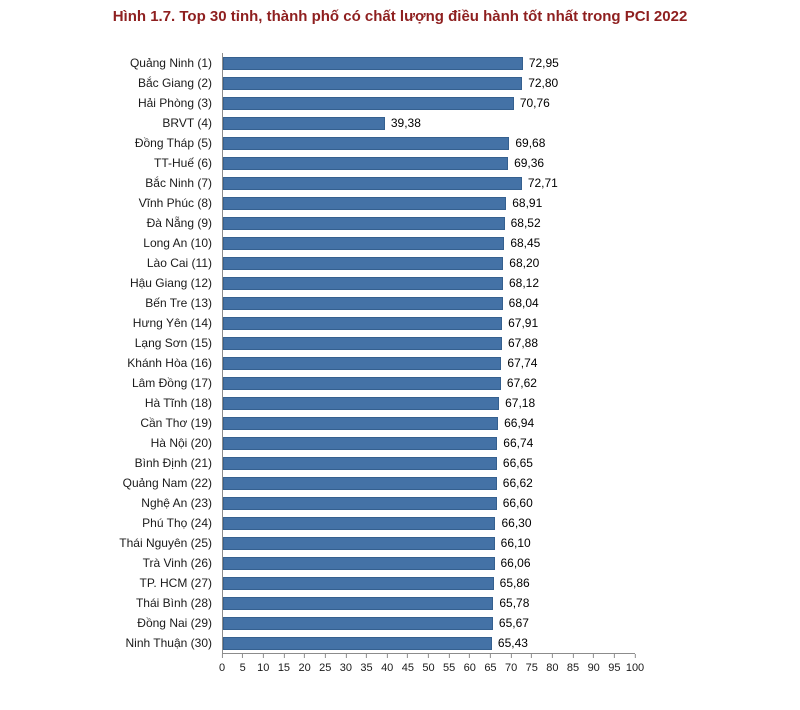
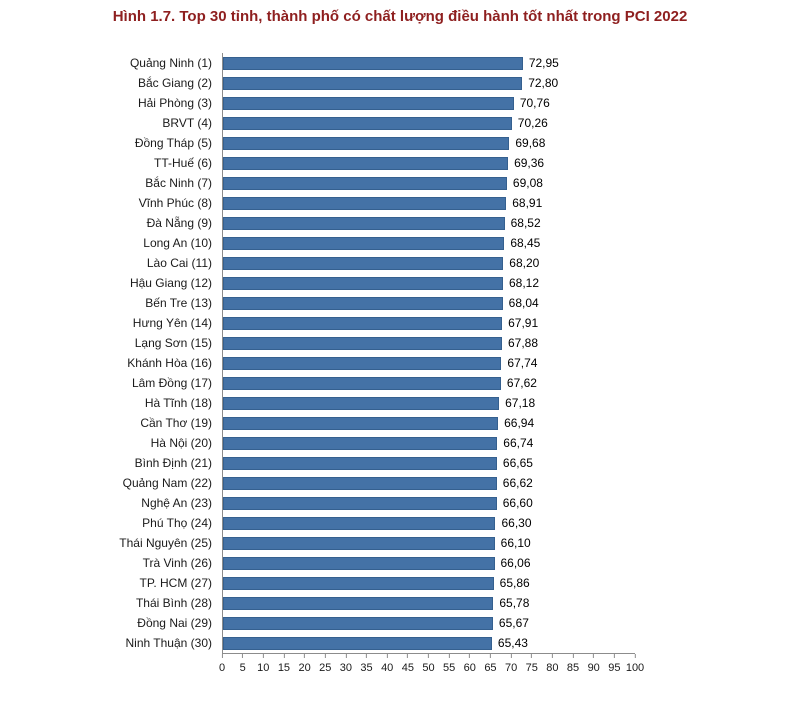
BRVT (4): 39,38 -> 70,26
Bắc Ninh (7): 72,71 -> 69,08
